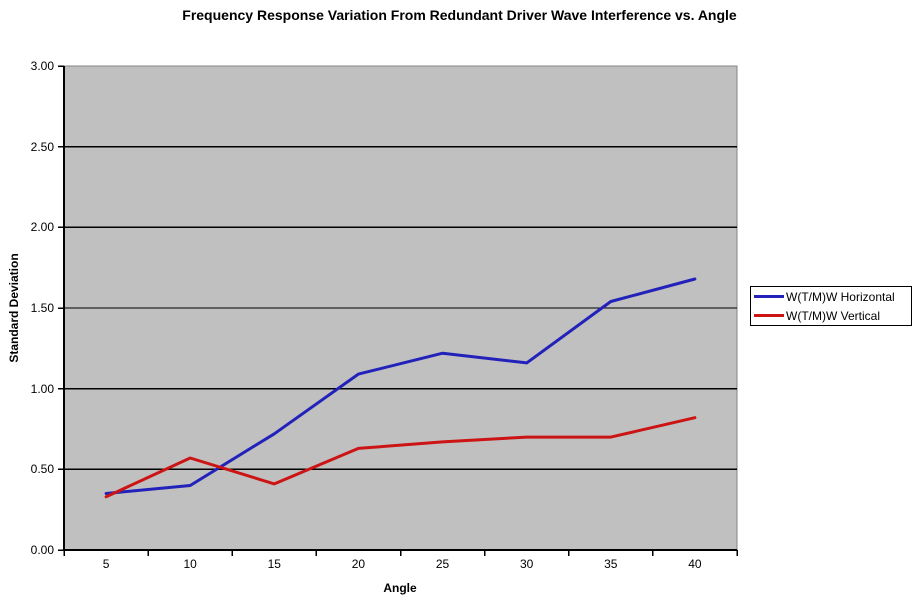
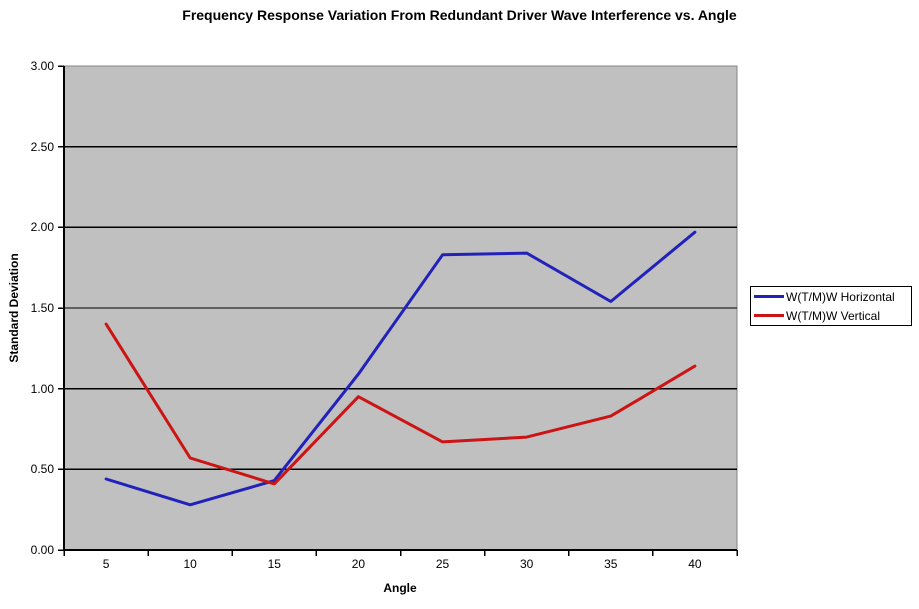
W(T/M)W Horizontal/5: 0.35 -> 0.44
W(T/M)W Vertical/5: 0.33 -> 1.40
W(T/M)W Horizontal/10: 0.40 -> 0.28
W(T/M)W Horizontal/15: 0.72 -> 0.43
W(T/M)W Vertical/20: 0.63 -> 0.95
W(T/M)W Horizontal/25: 1.22 -> 1.83
W(T/M)W Horizontal/30: 1.16 -> 1.84
W(T/M)W Vertical/35: 0.70 -> 0.83
W(T/M)W Horizontal/40: 1.68 -> 1.97
W(T/M)W Vertical/40: 0.82 -> 1.14
